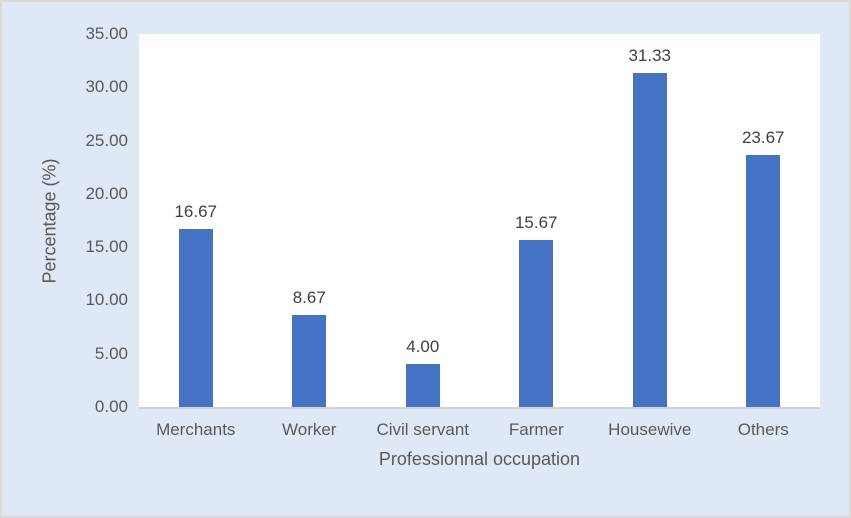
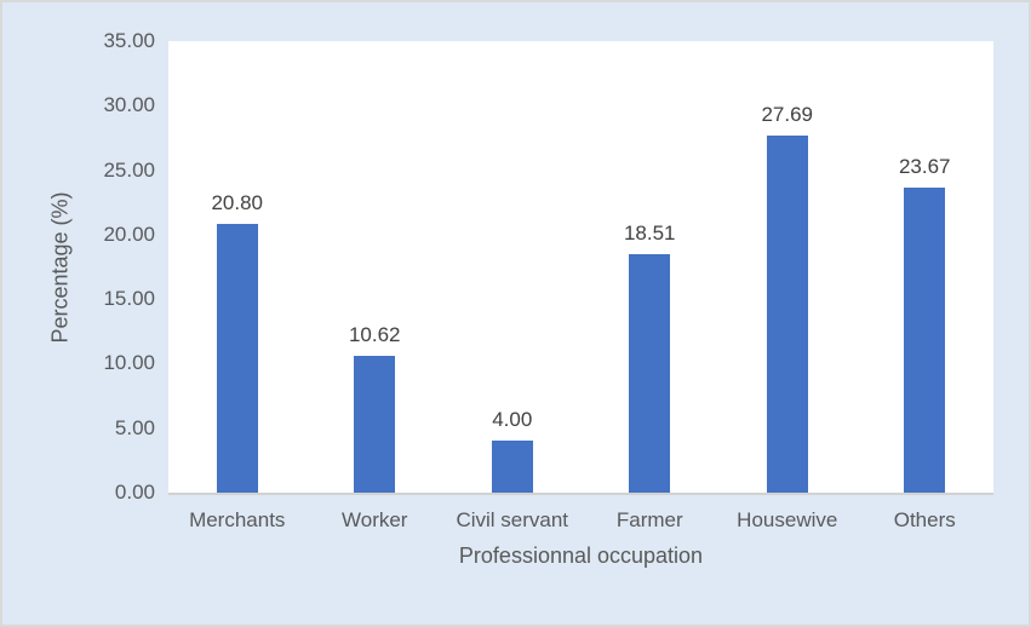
Merchants: 16.67 -> 20.80
Worker: 8.67 -> 10.62
Farmer: 15.67 -> 18.51
Housewive: 31.33 -> 27.69
